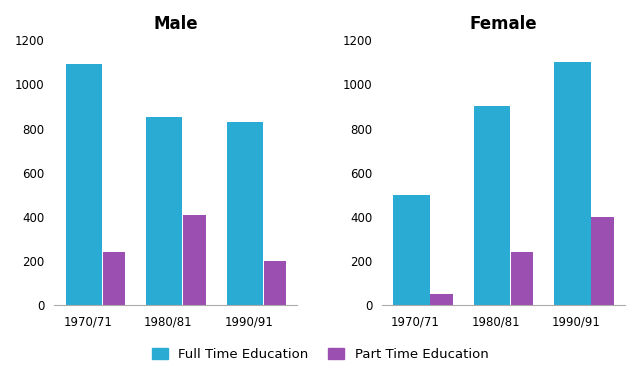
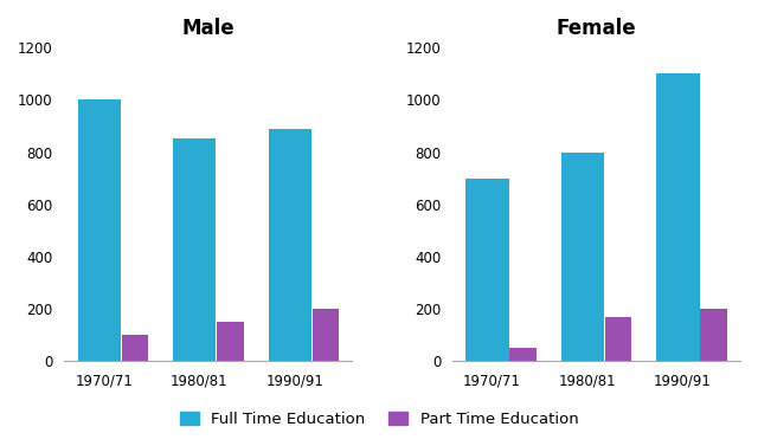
Male/Full Time Education/1970/71: 1090 -> 1000
Male/Part Time Education/1970/71: 240 -> 100
Male/Part Time Education/1980/81: 410 -> 150
Male/Full Time Education/1990/91: 830 -> 890
Female/Full Time Education/1970/71: 500 -> 700
Female/Full Time Education/1980/81: 900 -> 800
Female/Part Time Education/1980/81: 240 -> 170
Female/Part Time Education/1990/91: 400 -> 200
